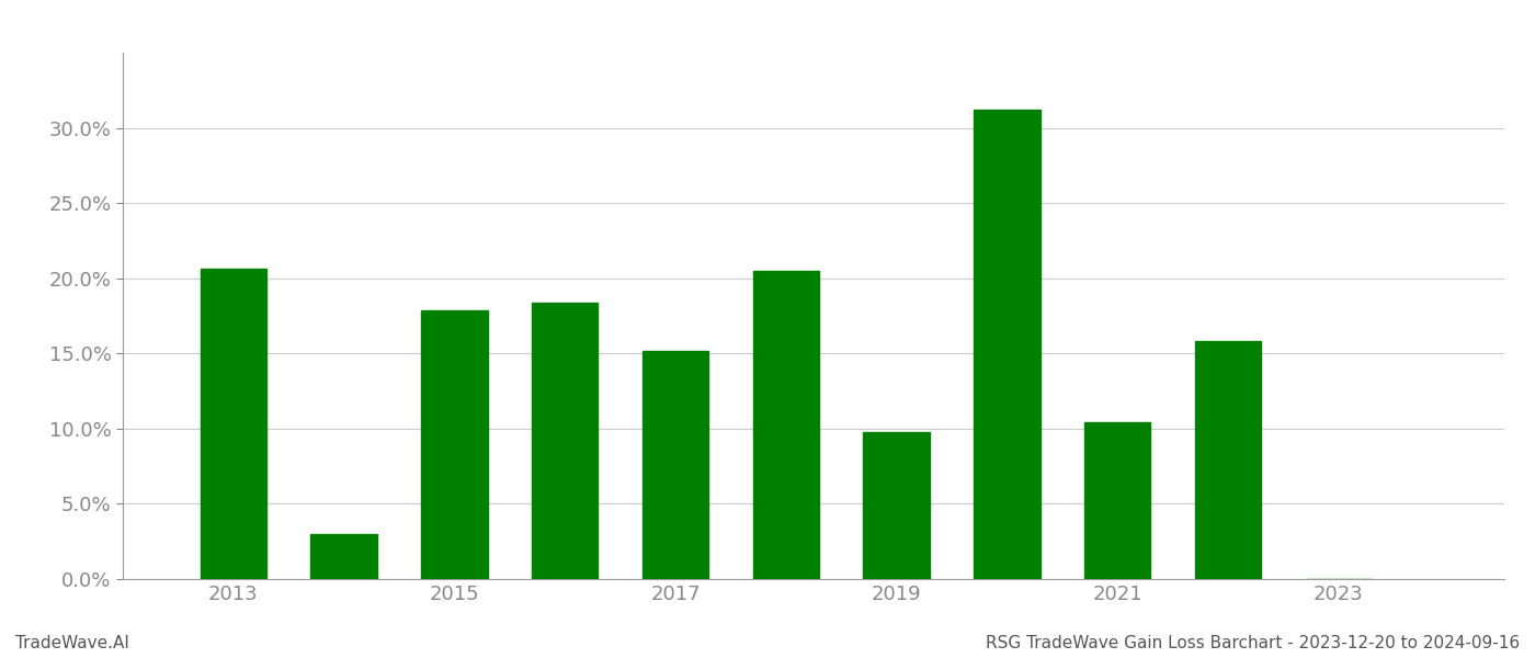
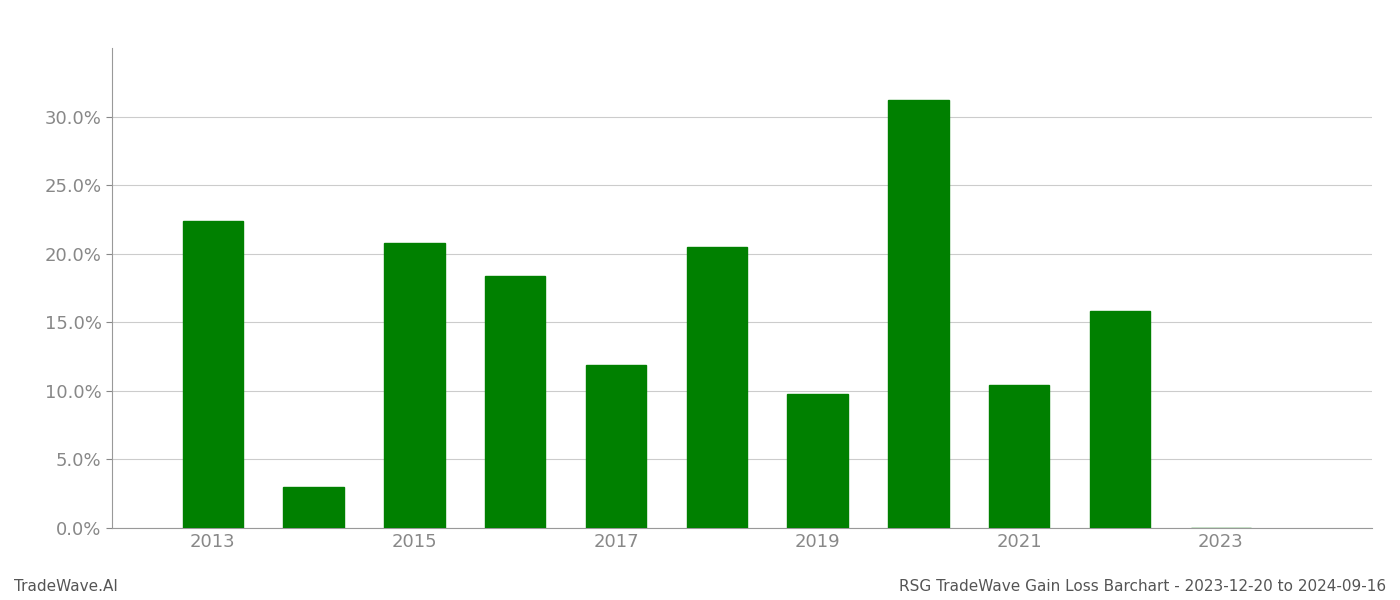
2013: 20.6% -> 22.4%
2015: 17.9% -> 20.8%
2017: 15.2% -> 11.9%
